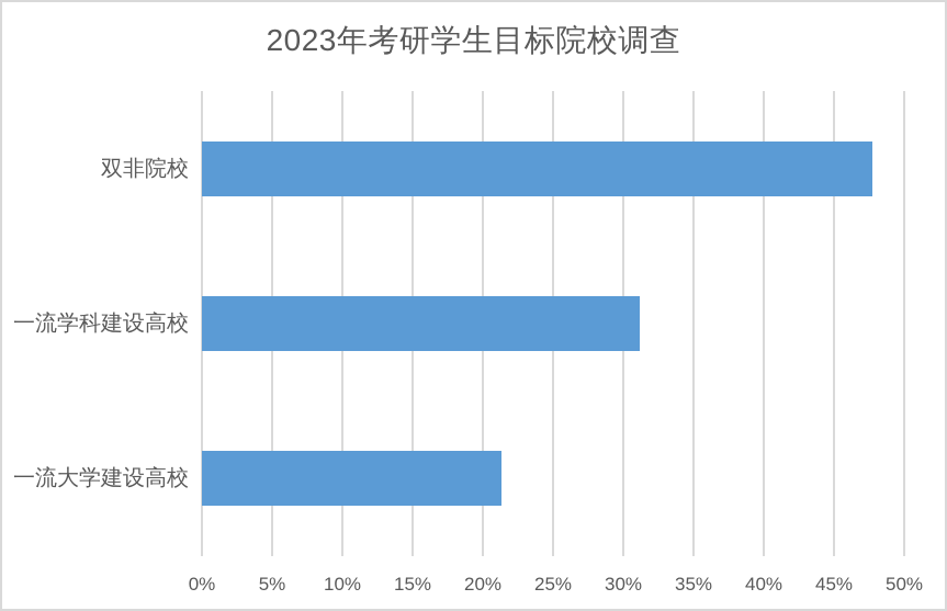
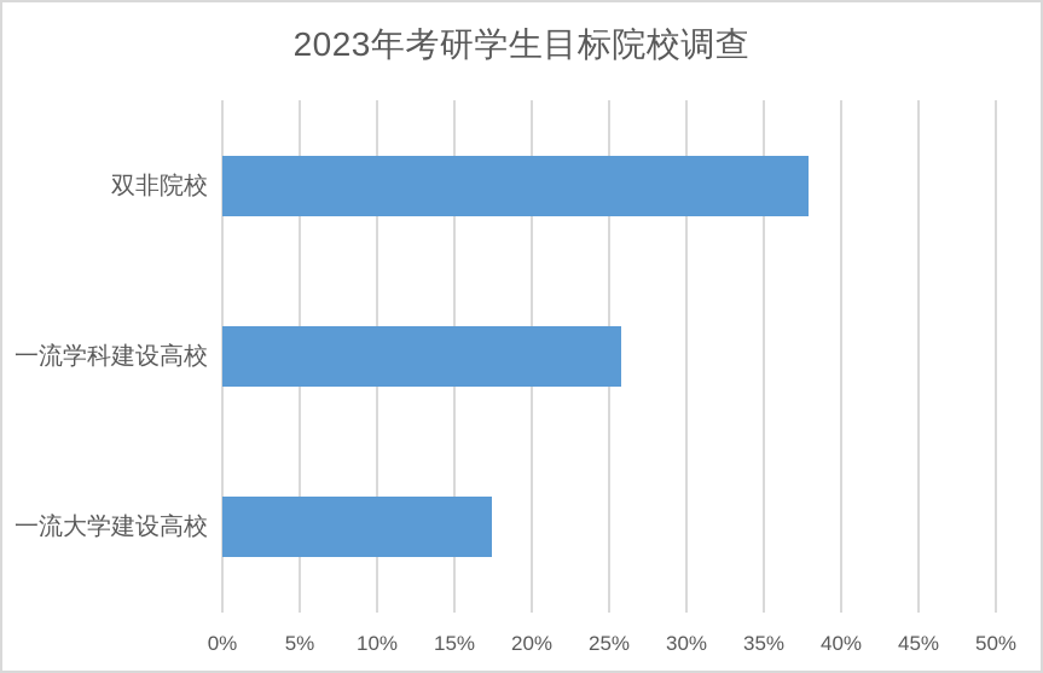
双非院校: 47.7% -> 37.9%
一流学科建设高校: 31.2% -> 25.8%
一流大学建设高校: 21.3% -> 17.4%
